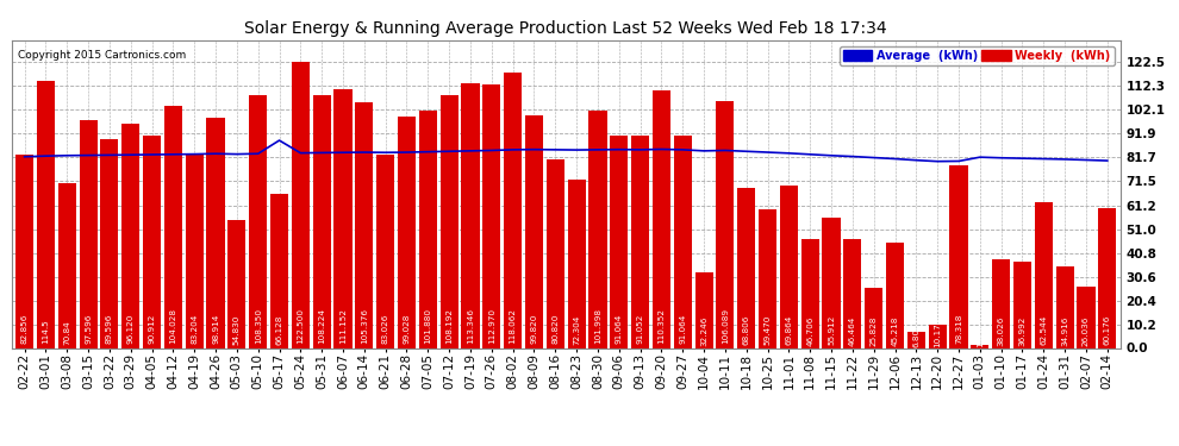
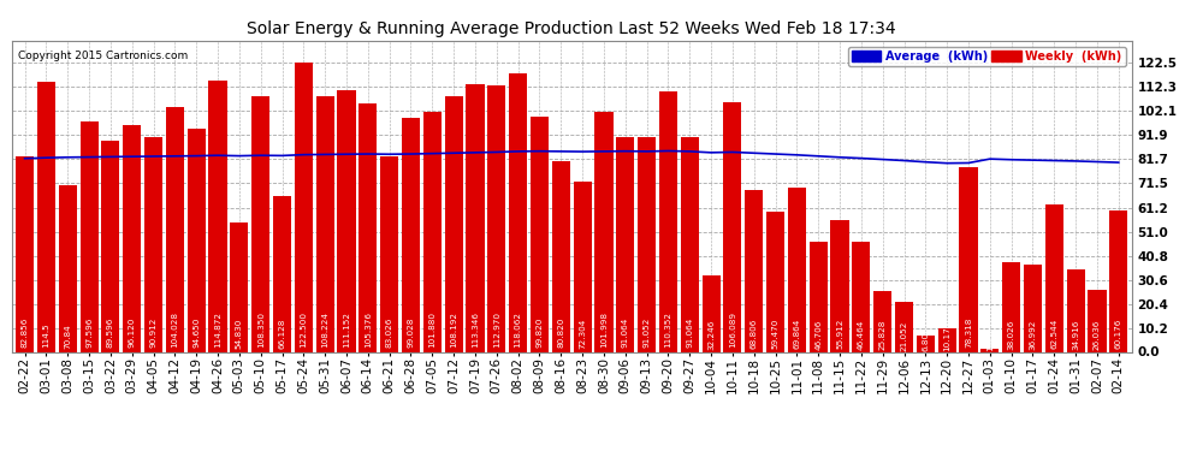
Weekly (kWh)/04-19: 83.204 -> 94.650
Weekly (kWh)/04-26: 98.914 -> 114.872
Average (kWh)/05-17: 89 -> 83
Weekly (kWh)/12-06: 45.218 -> 21.052
